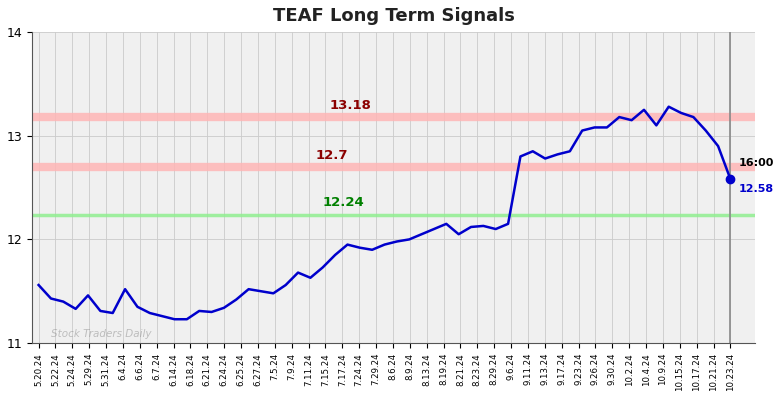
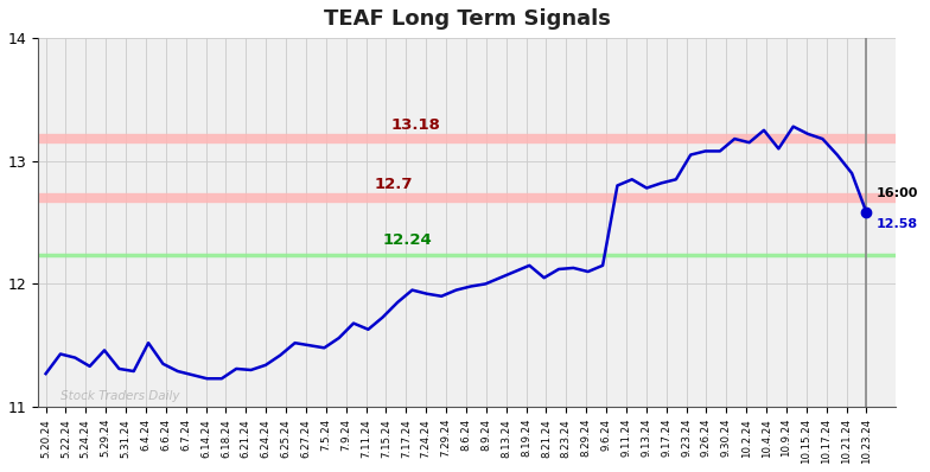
5.20.24: 11.56 -> 11.27
